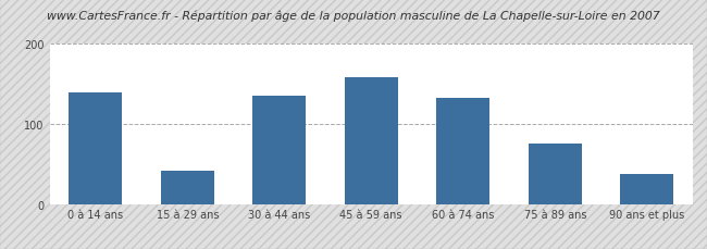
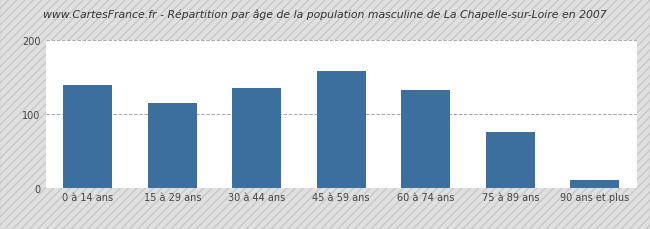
15 à 29 ans: 42 -> 115
90 ans et plus: 38 -> 10
